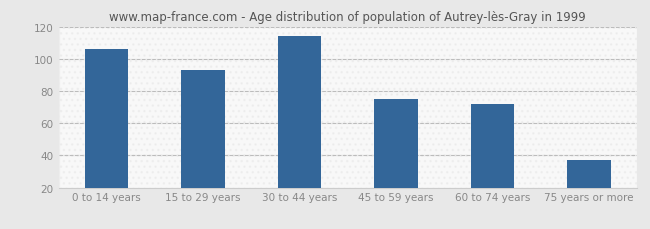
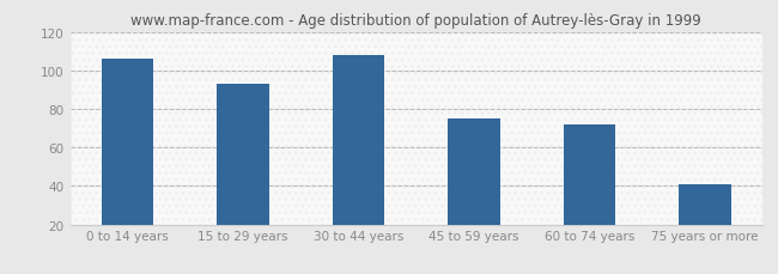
30 to 44 years: 114 -> 108
75 years or more: 37 -> 41
